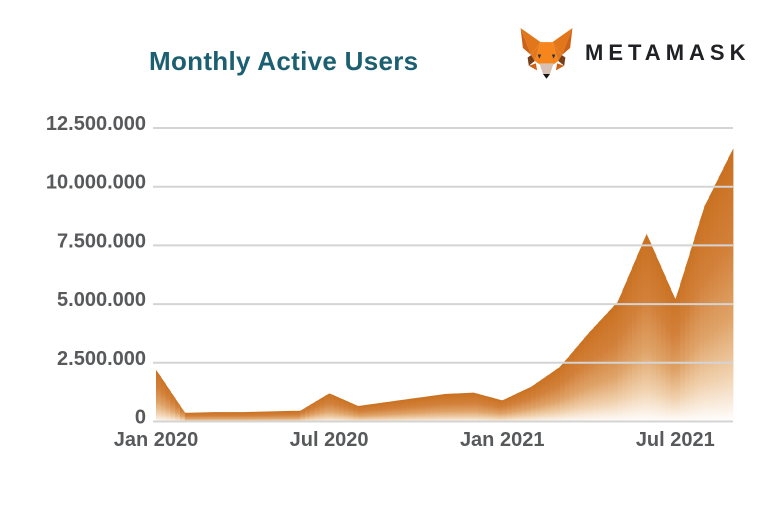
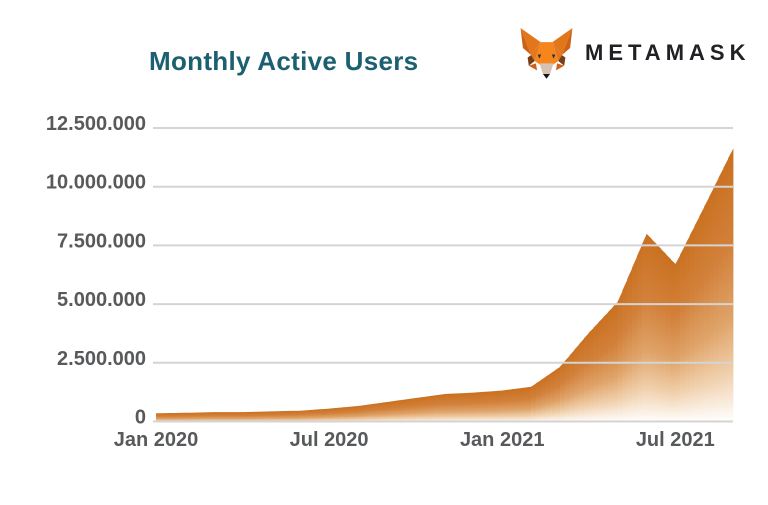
Jan 2020: 2200000 -> 400000
Jul 2020: 1200000 -> 600000
Jan 2021: 900000 -> 1300000
Jul 2021: 5200000 -> 6700000
